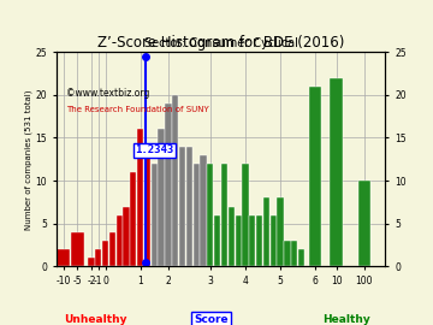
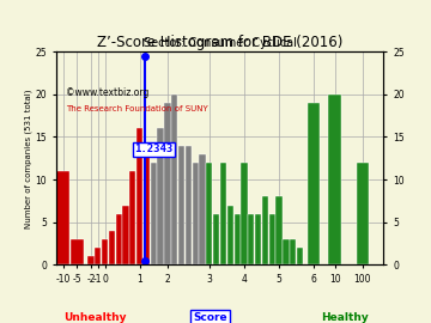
-10: 2 -> 11
-5: 4 -> 3
6: 21 -> 19
10: 22 -> 20
100: 10 -> 12
